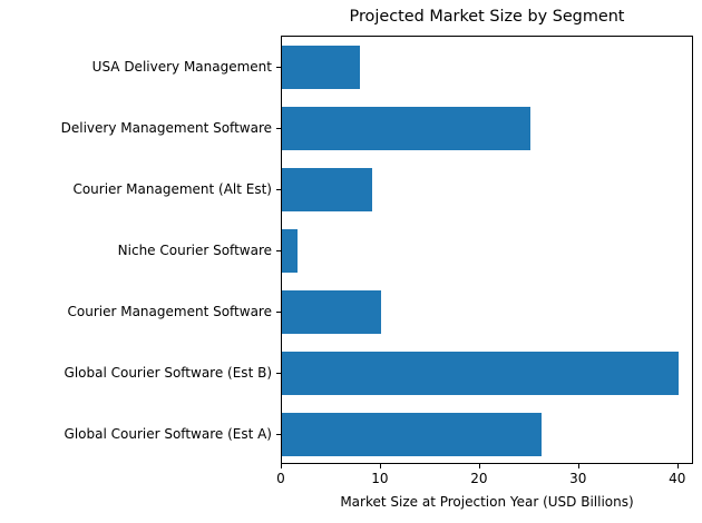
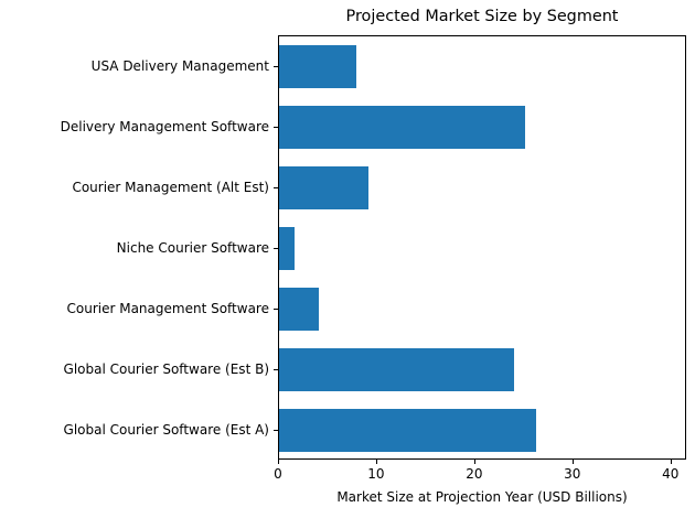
Global Courier Software (Est B): 40 -> 24
Courier Management Software: 10 -> 4
